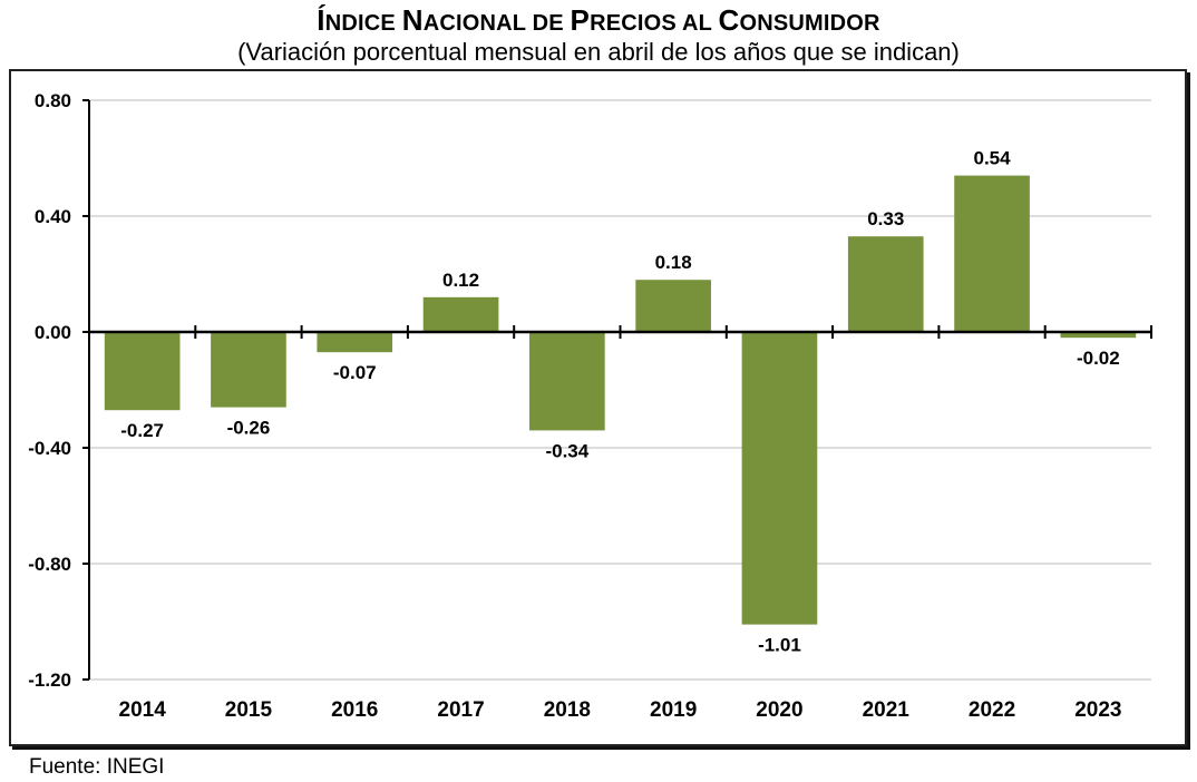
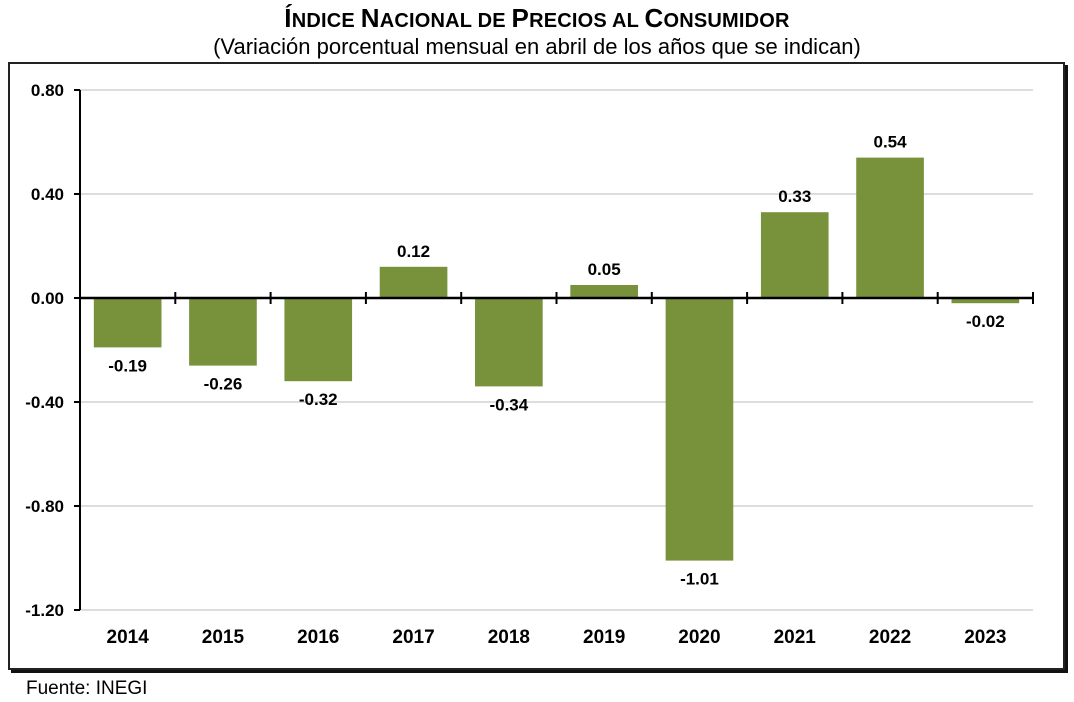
2014: -0.27 -> -0.19
2016: -0.07 -> -0.32
2019: 0.18 -> 0.05
